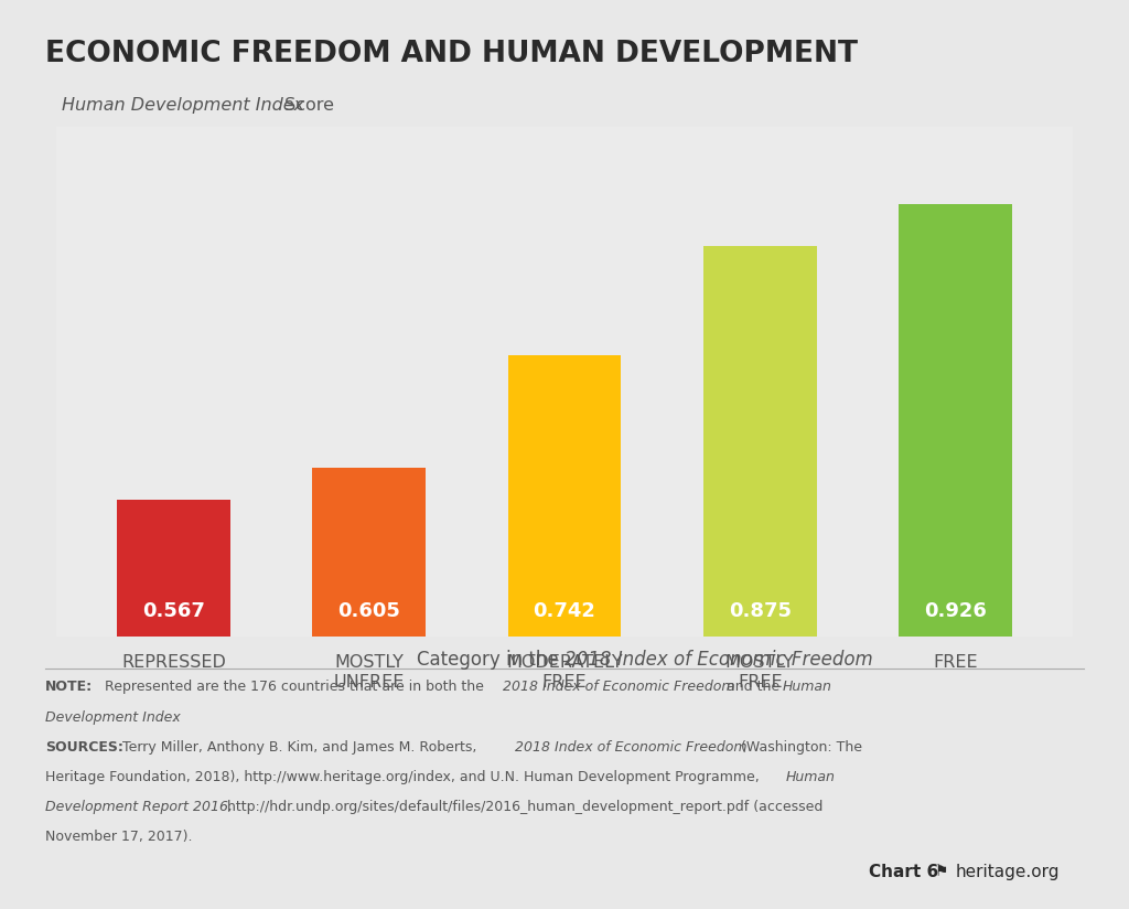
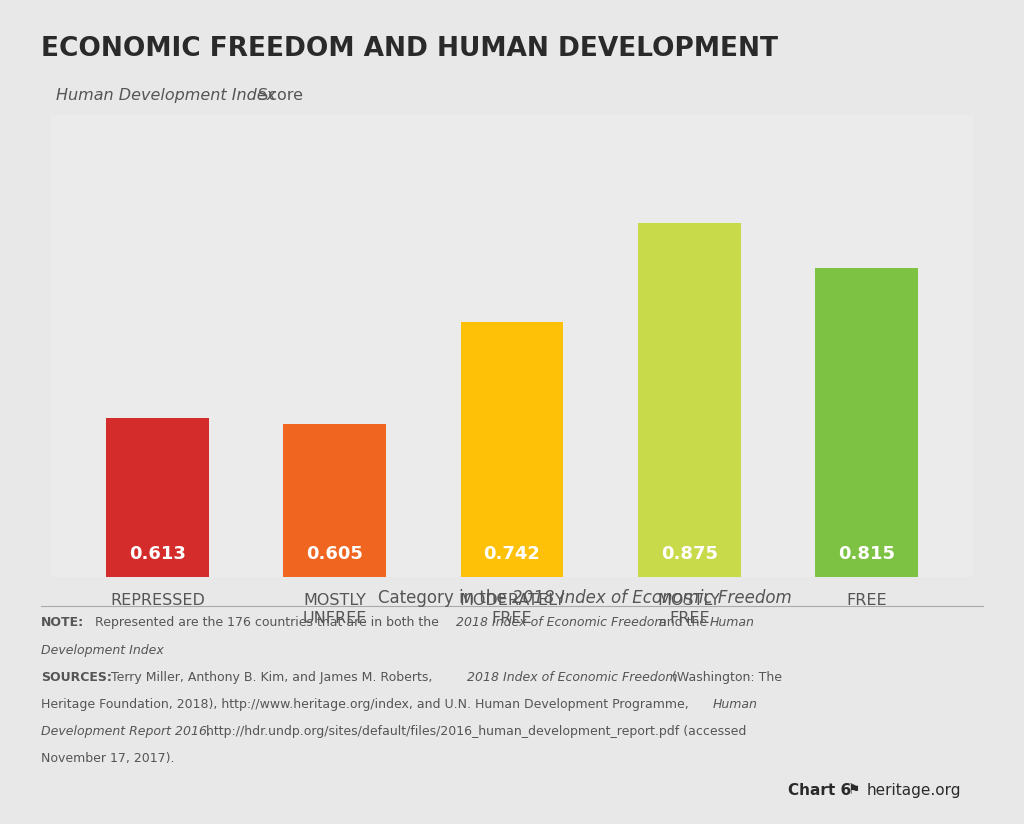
REPRESSED: 0.567 -> 0.613
FREE: 0.926 -> 0.815
